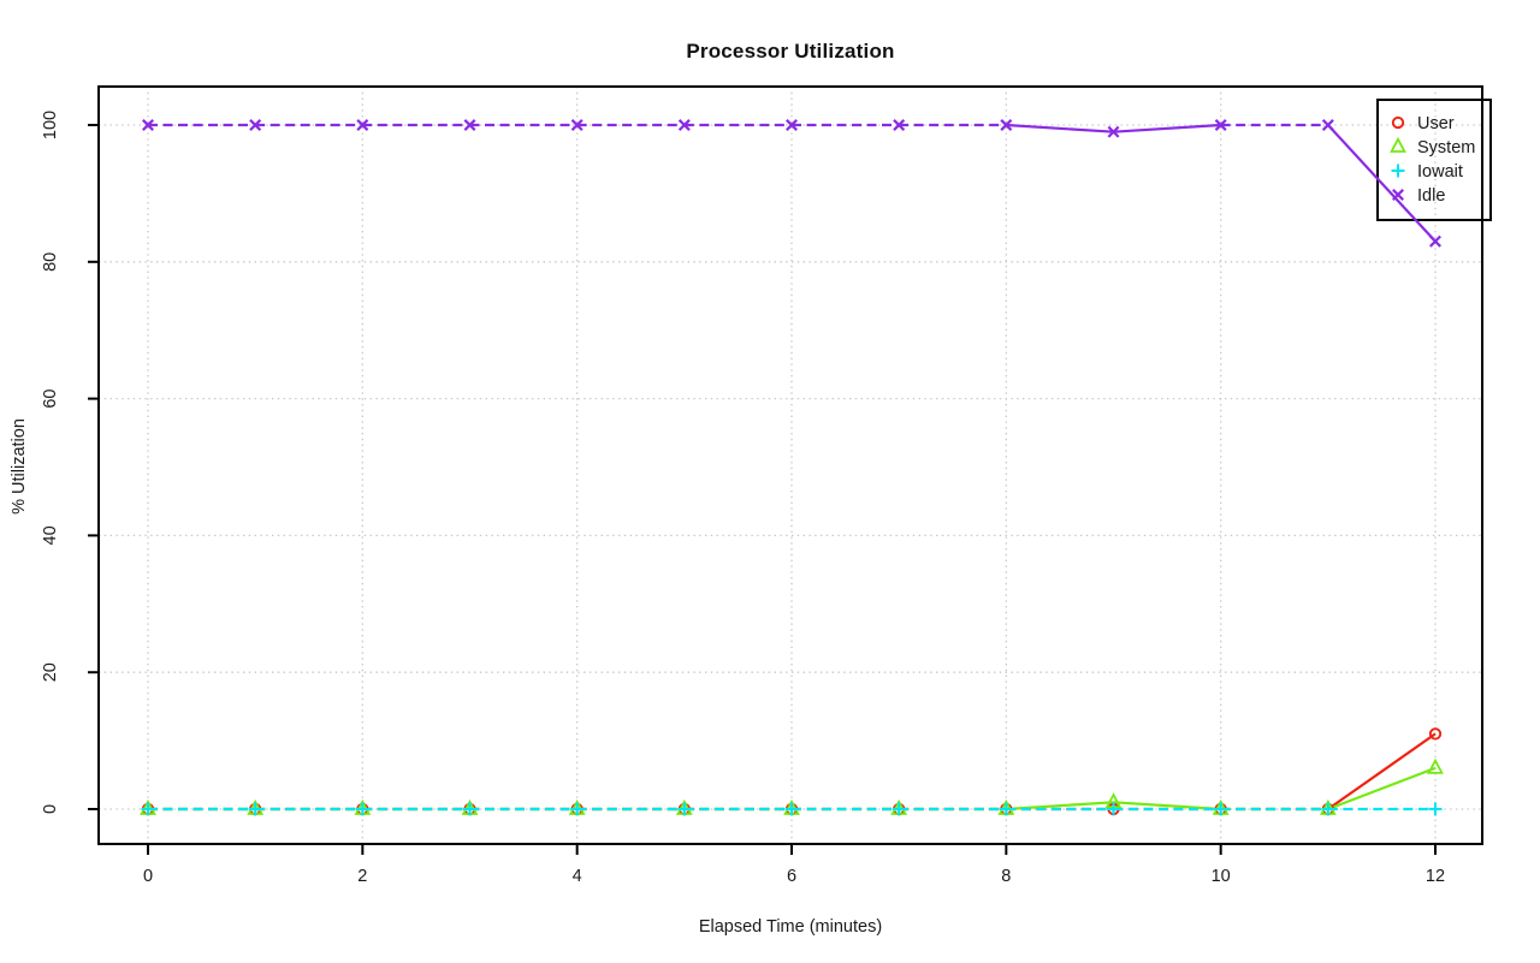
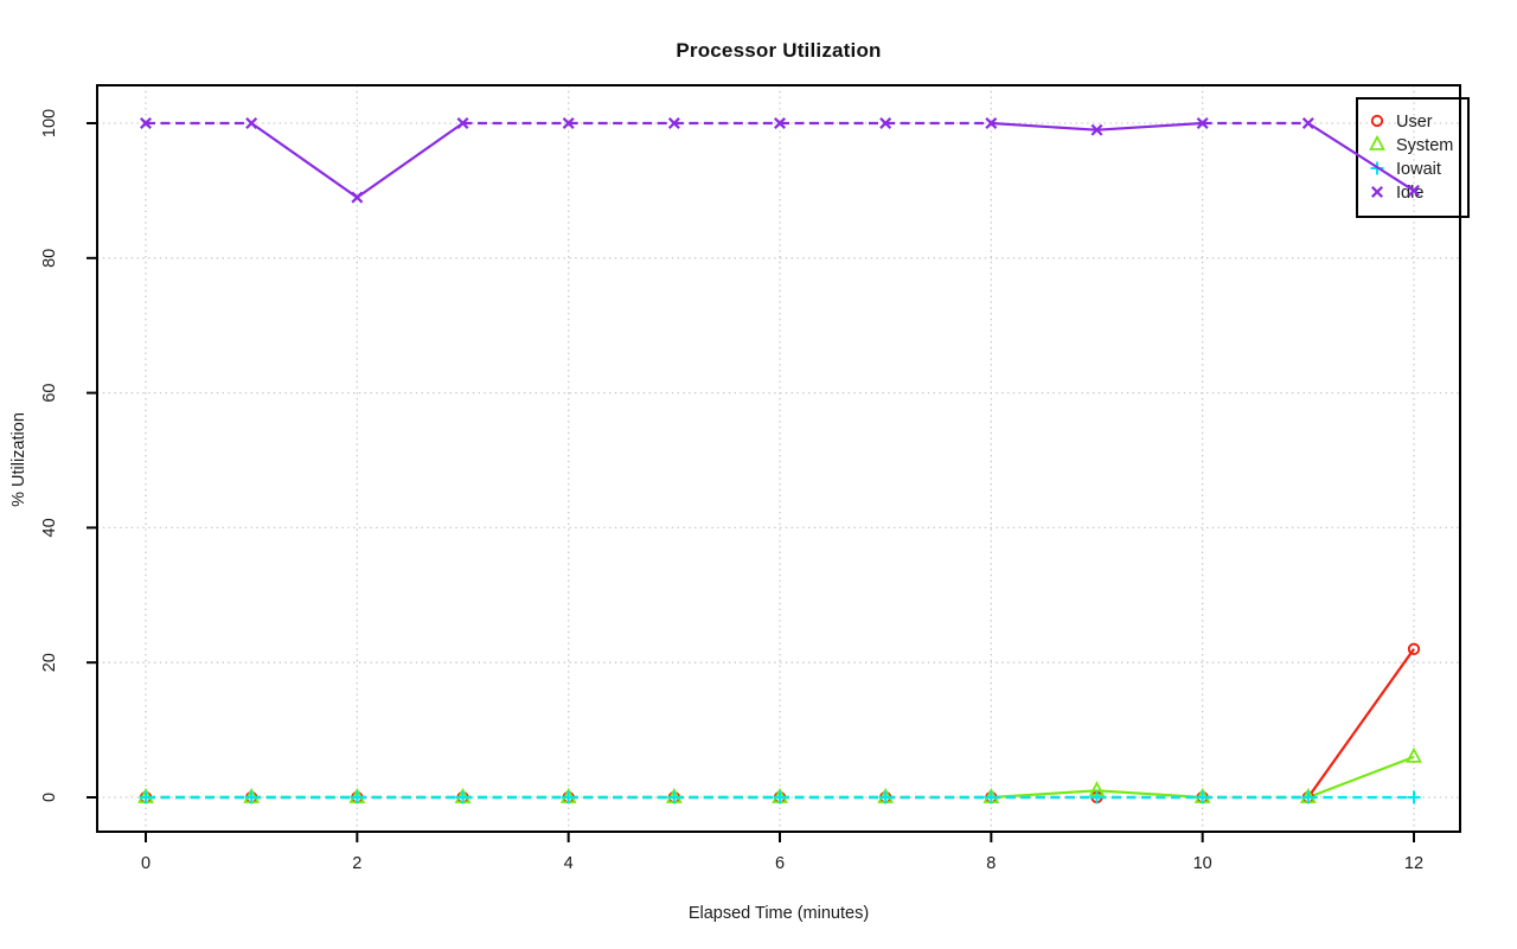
Idle/2: 100 -> 89
User/12: 11 -> 22
Idle/12: 83 -> 90
